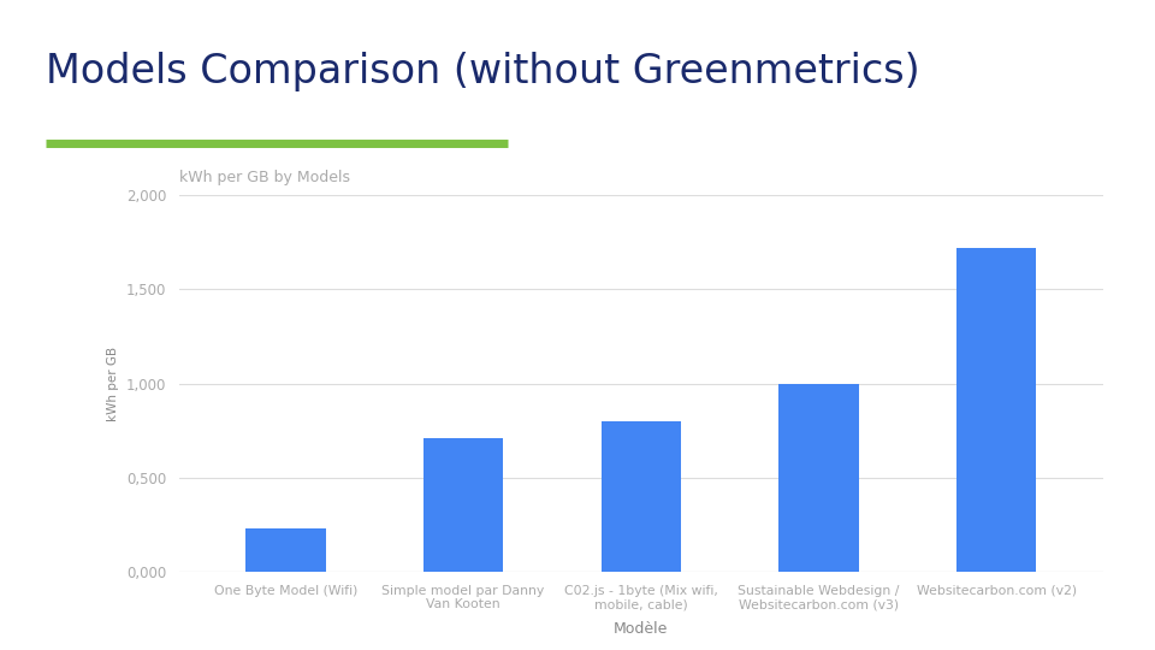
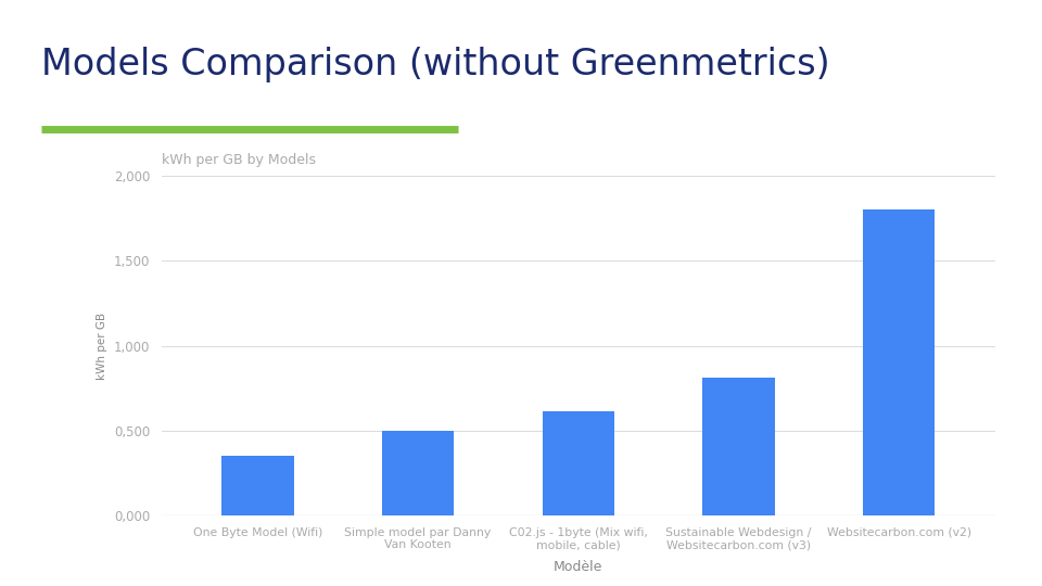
One Byte Model (Wifi): 0,23 -> 0,35
Simple model par Danny Van Kooten: 0,71 -> 0,50
C02.js - 1byte (Mix wifi, mobile, cable): 0,80 -> 0,61
Sustainable Webdesign / Websitecarbon.com (v3): 1,00 -> 0,81
Websitecarbon.com (v2): 1,72 -> 1,80
